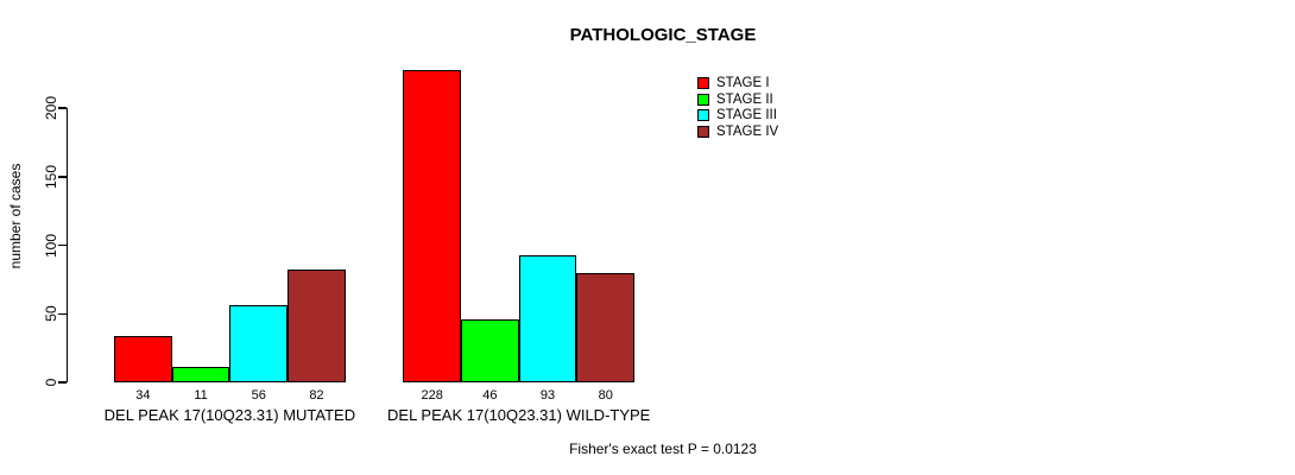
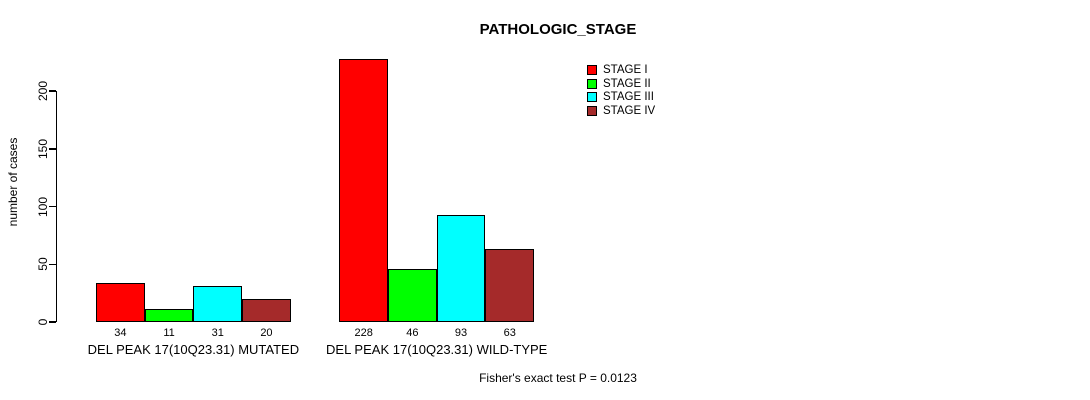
STAGE III/DEL PEAK 17(10Q23.31) MUTATED: 56 -> 31
STAGE IV/DEL PEAK 17(10Q23.31) MUTATED: 82 -> 20
STAGE IV/DEL PEAK 17(10Q23.31) WILD-TYPE: 80 -> 63
